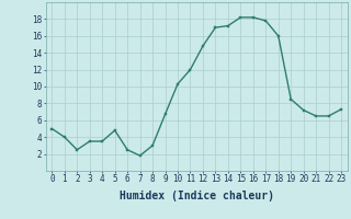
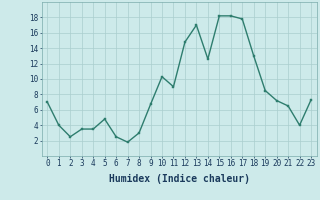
0: 5.0 -> 7.0
11: 12.0 -> 9.0
14: 17.2 -> 12.6
18: 16.0 -> 13.0
22: 6.5 -> 4.0
